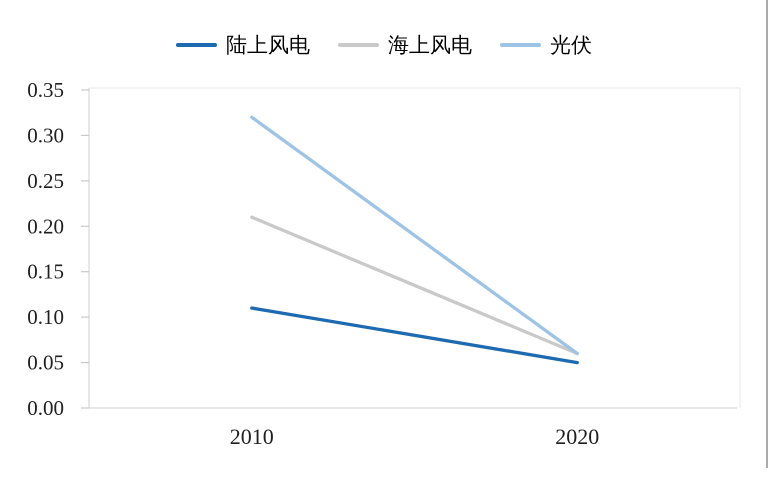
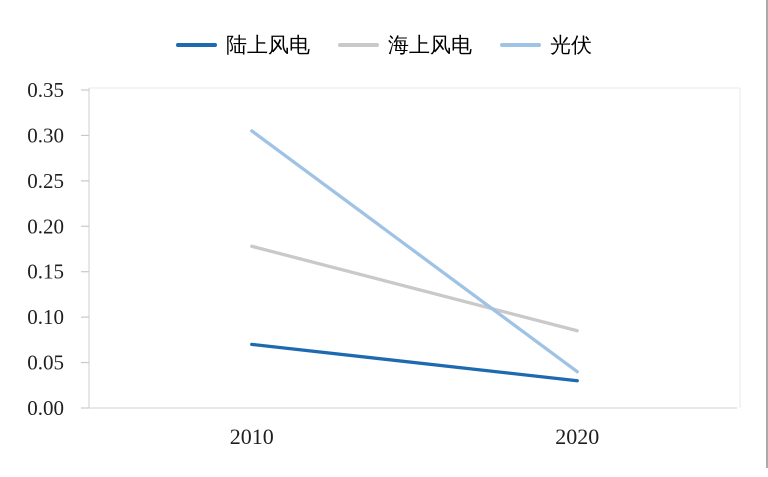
陆上风电/2010: 0.11 -> 0.07
海上风电/2010: 0.21 -> 0.18
光伏/2010: 0.32 -> 0.30
陆上风电/2020: 0.05 -> 0.03
海上风电/2020: 0.06 -> 0.09
光伏/2020: 0.06 -> 0.04
